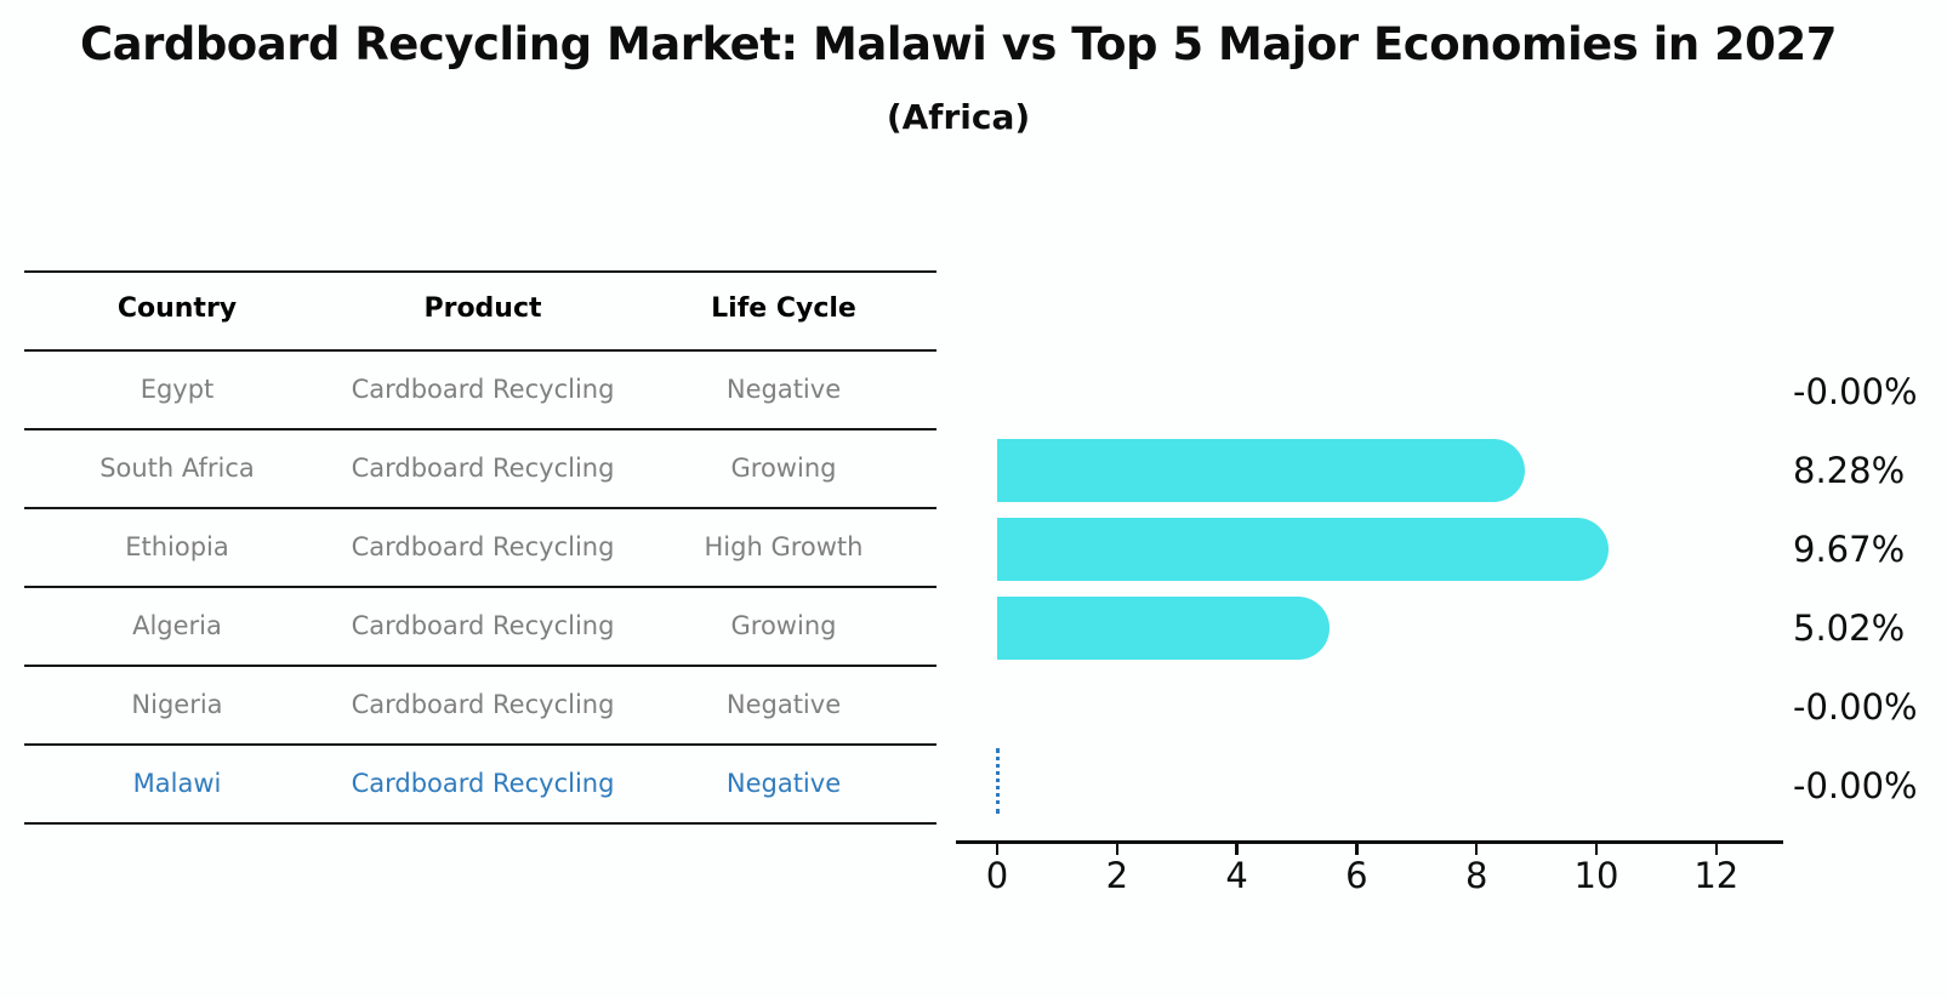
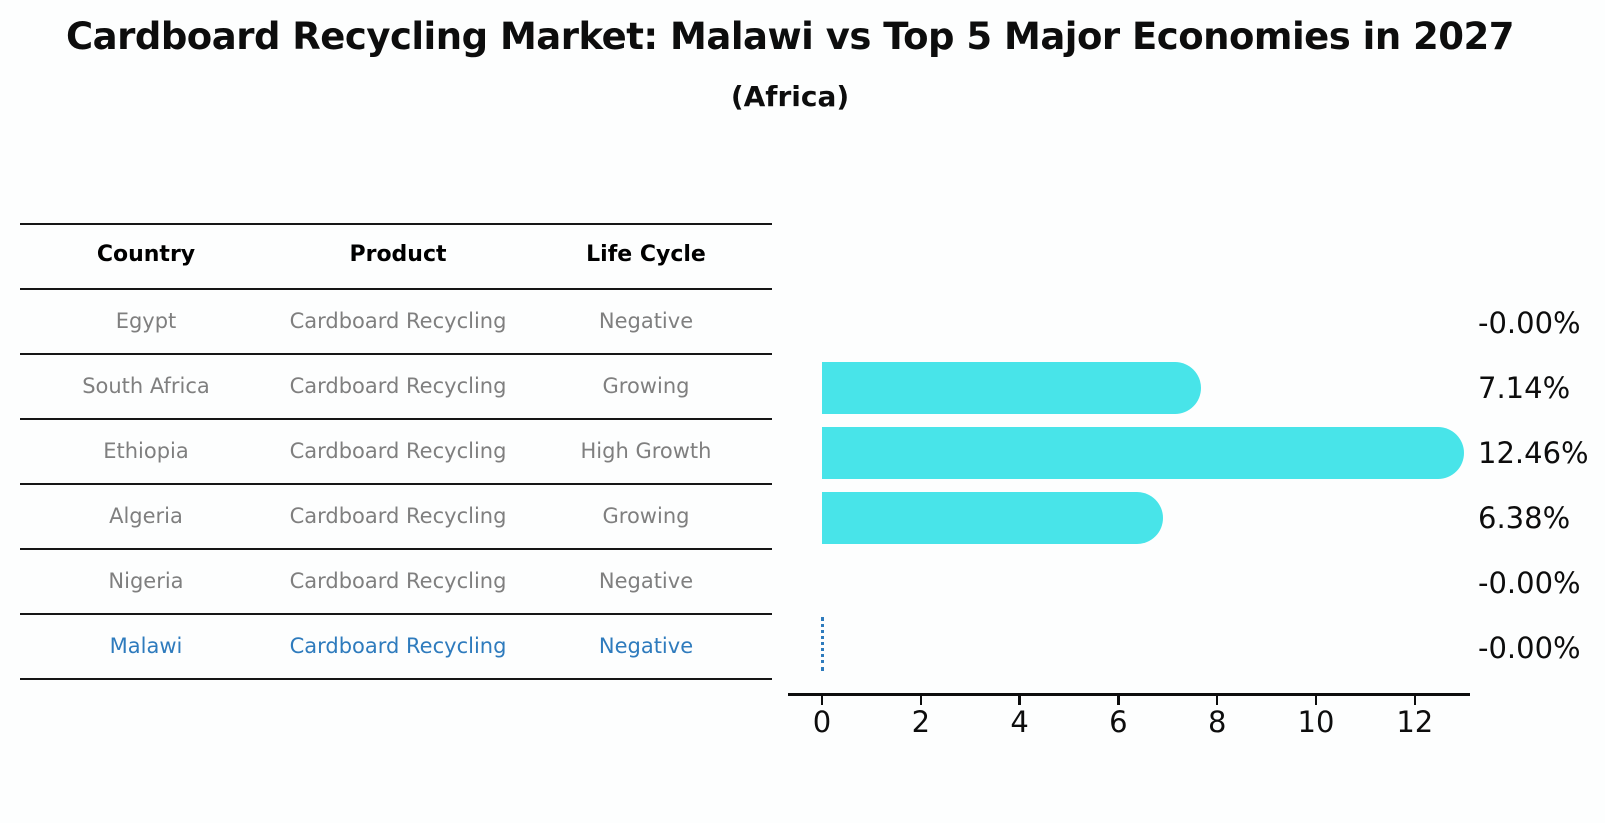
South Africa: 8.28% -> 7.14%
Ethiopia: 9.67% -> 12.46%
Algeria: 5.02% -> 6.38%
